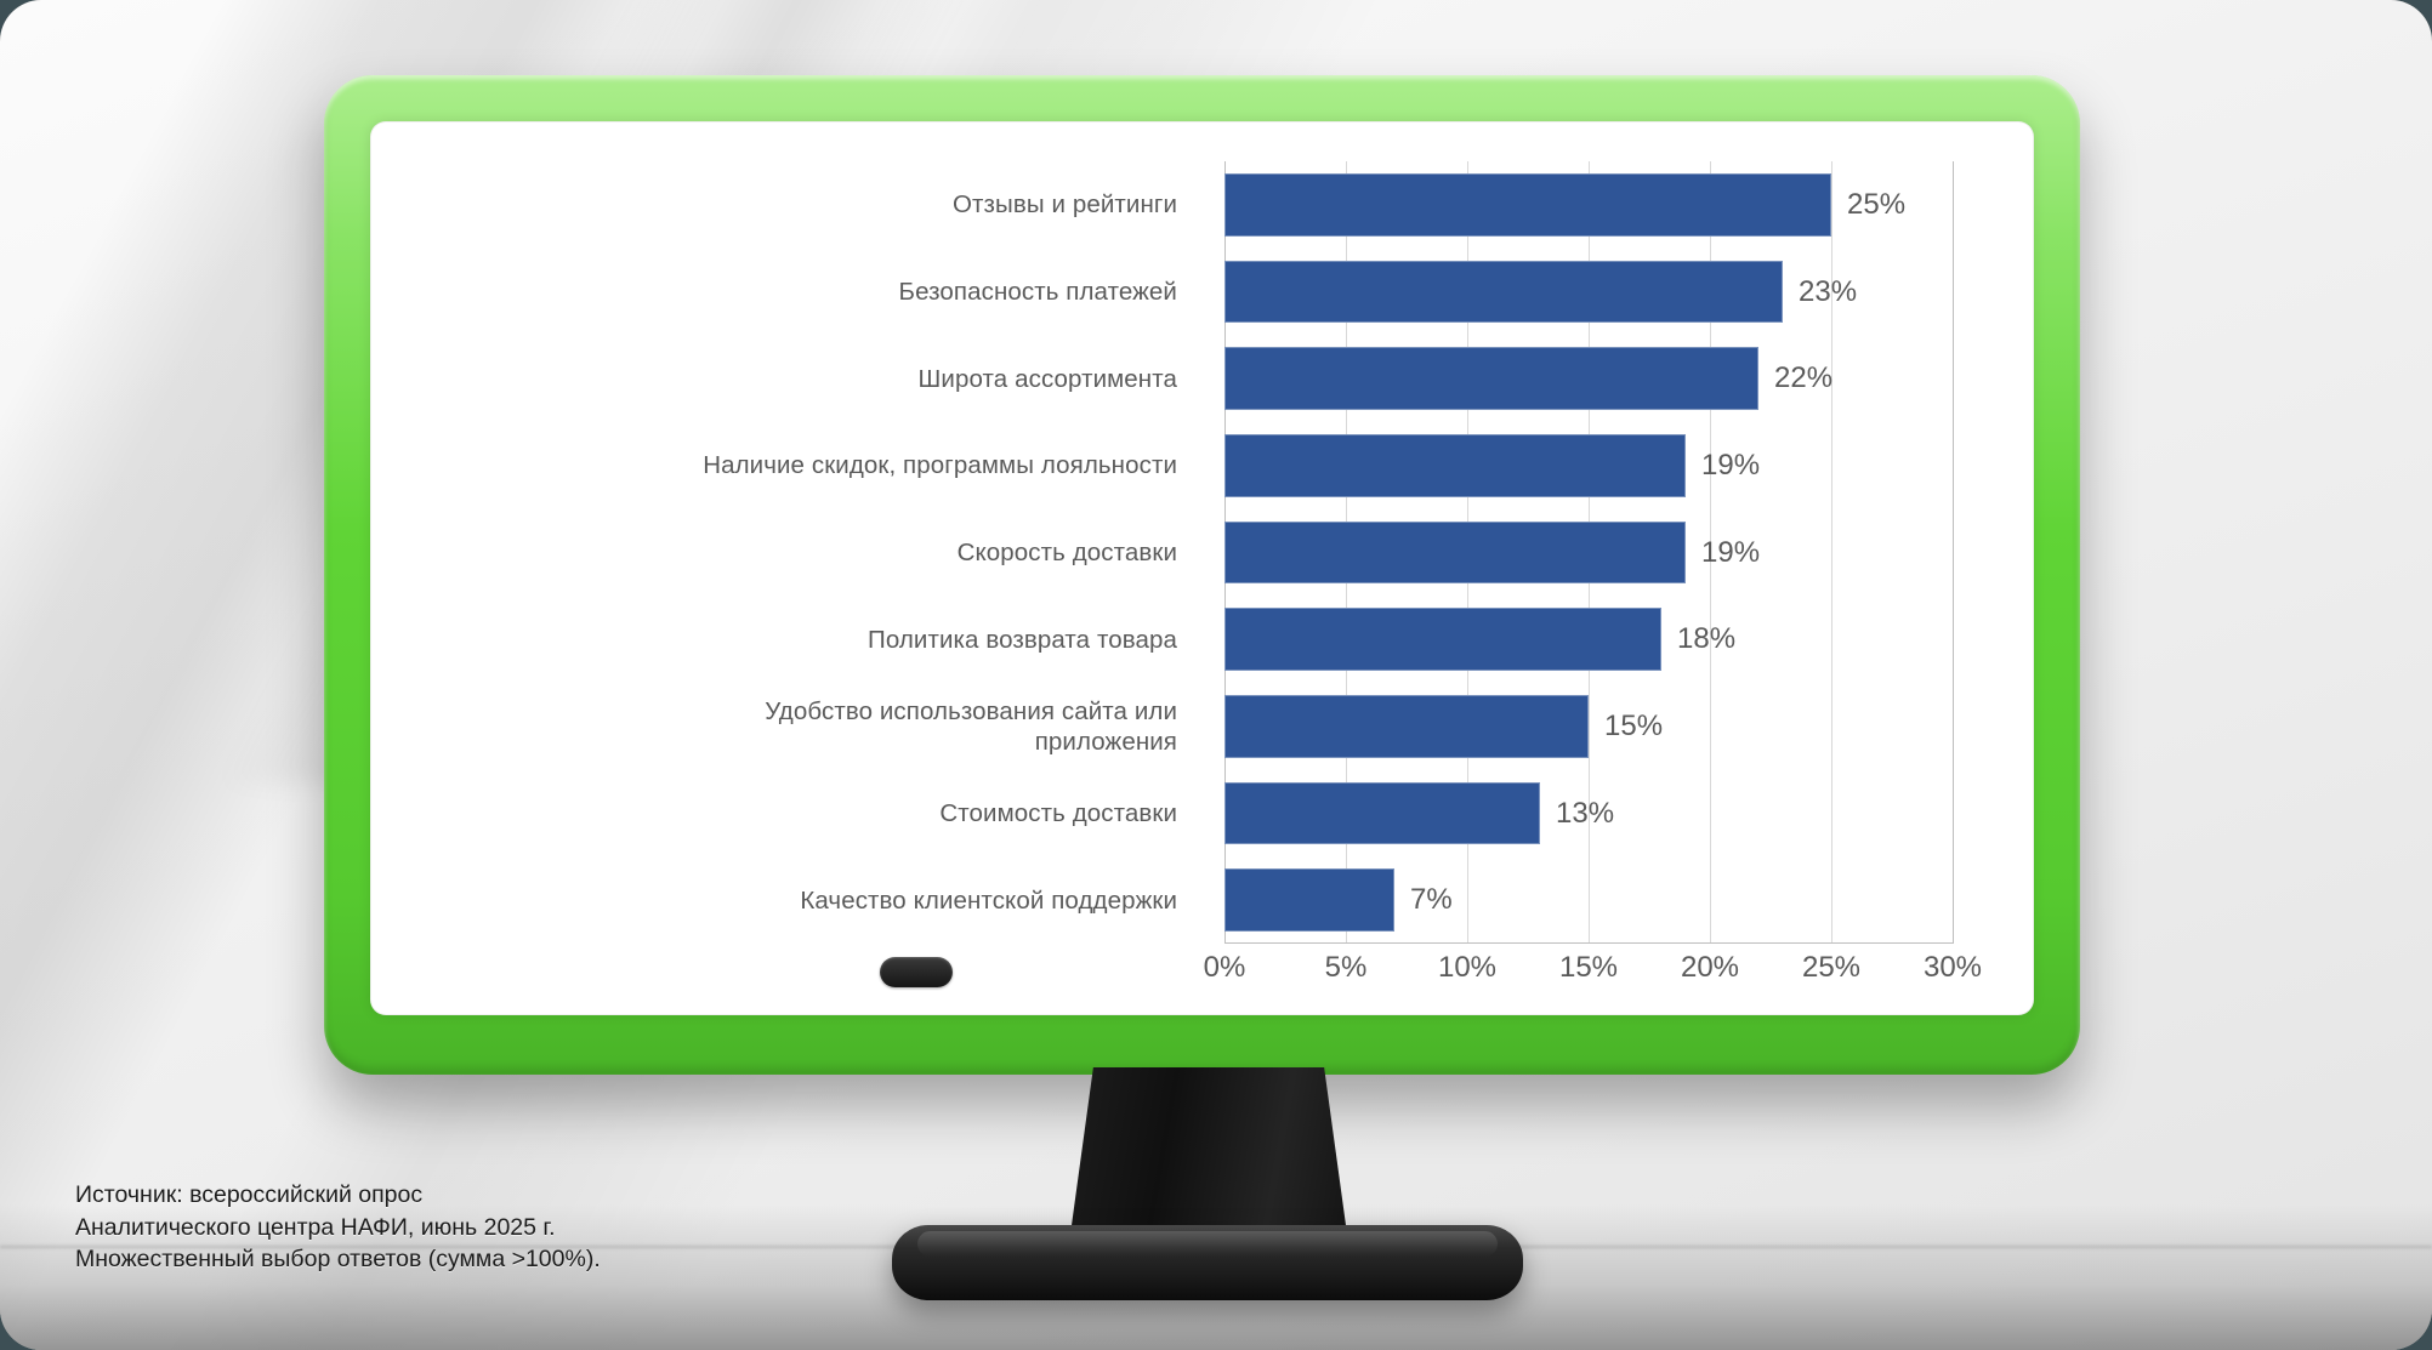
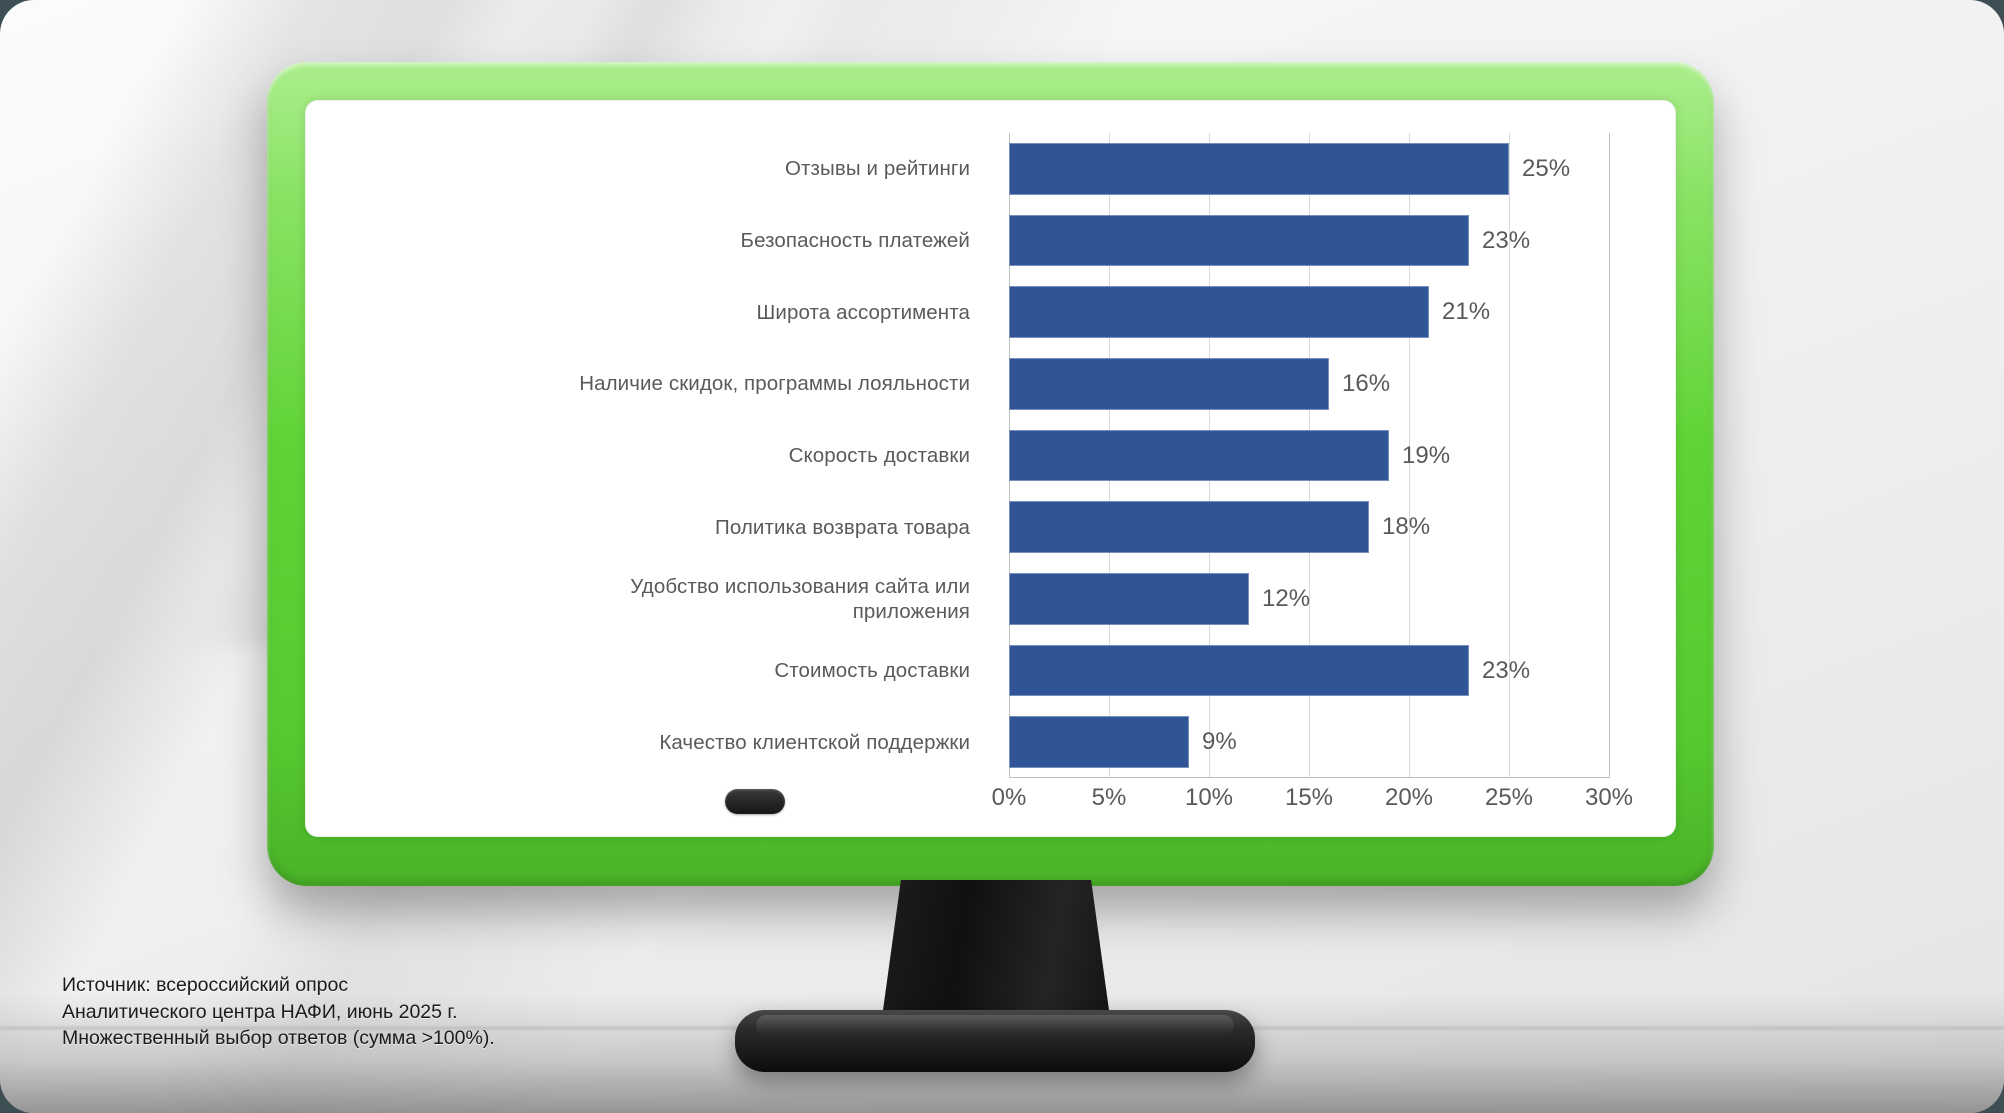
Широта ассортимента: 22% -> 21%
Наличие скидок, программы лояльности: 19% -> 16%
Удобство использования сайта или приложения: 15% -> 12%
Стоимость доставки: 13% -> 23%
Качество клиентской поддержки: 7% -> 9%
